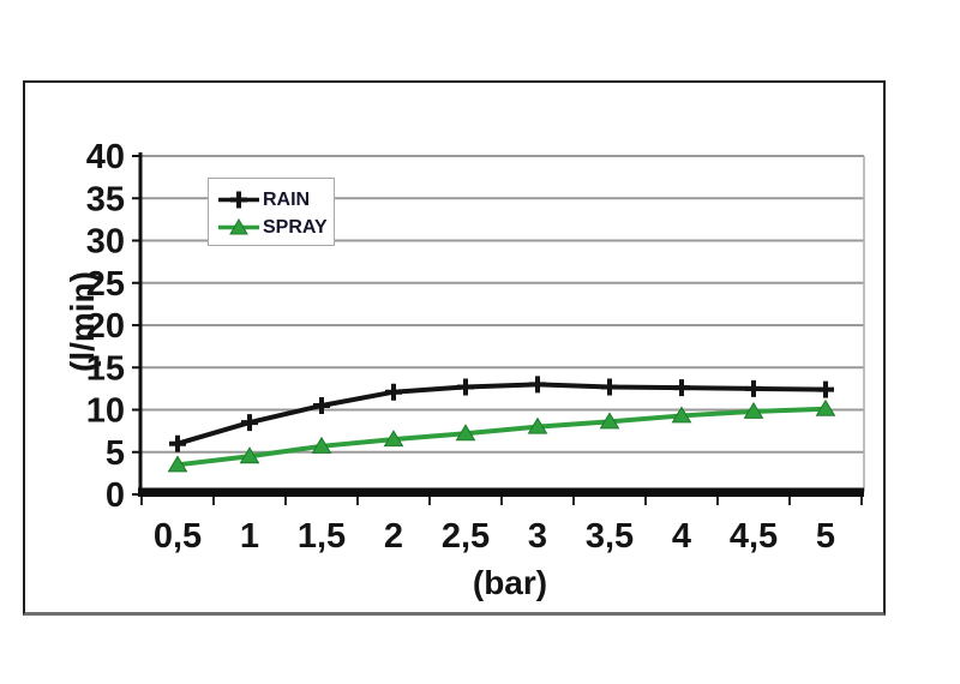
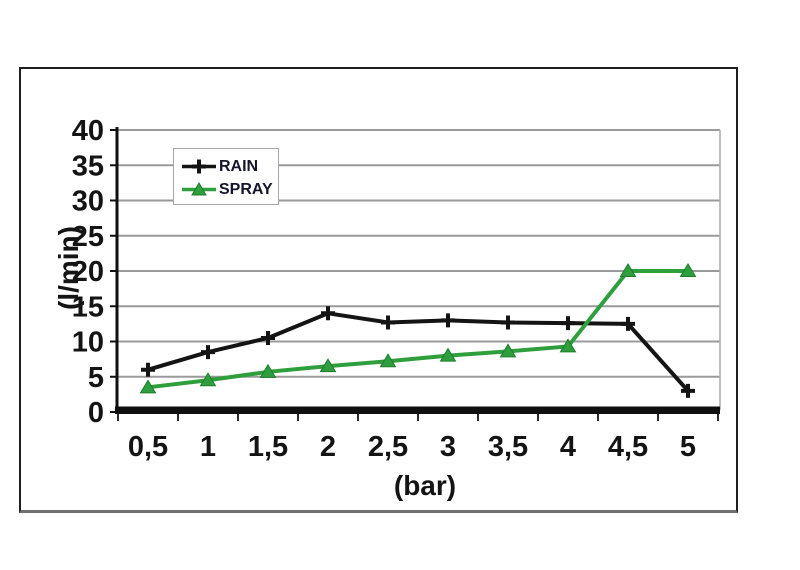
RAIN/2: 12 -> 14
SPRAY/4,5: 10 -> 20
RAIN/5: 12 -> 3
SPRAY/5: 10 -> 20
